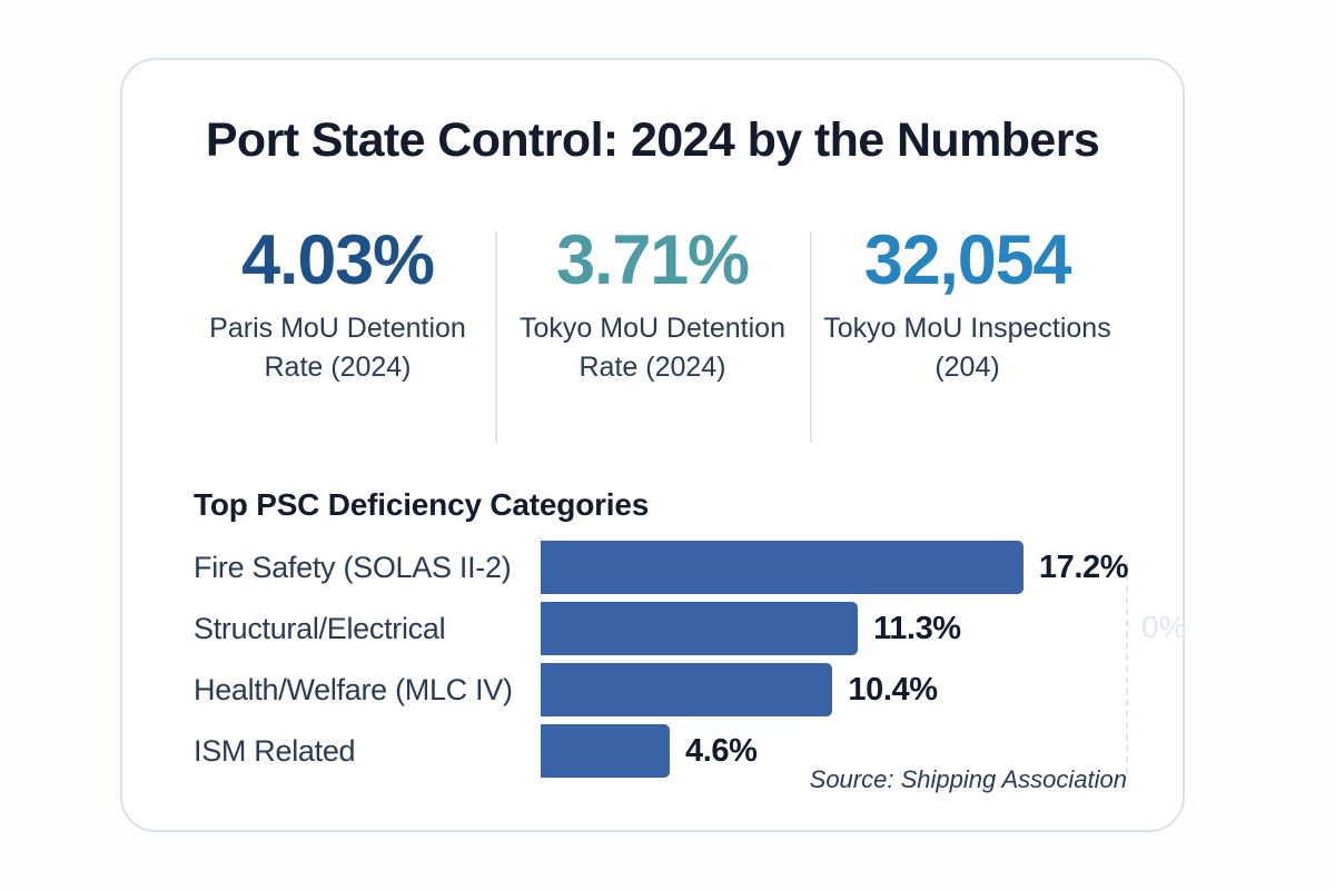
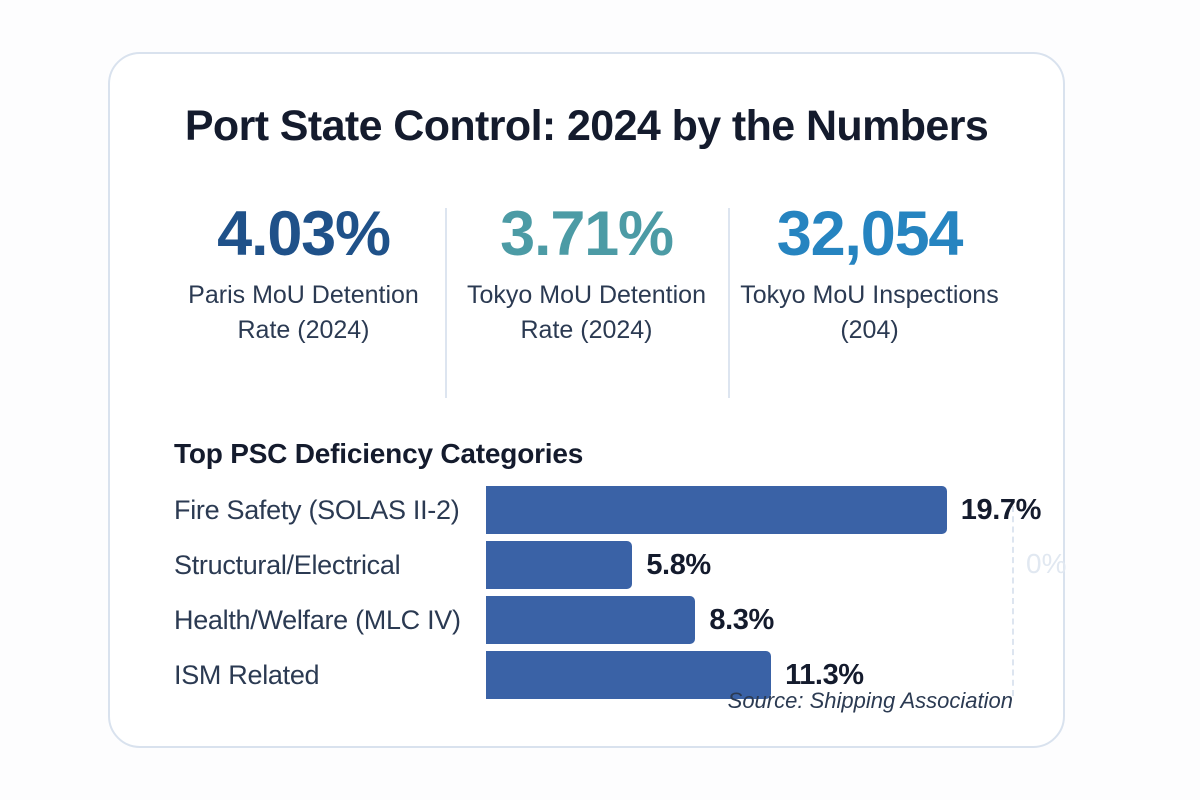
Fire Safety (SOLAS II-2): 17.2% -> 19.7%
Structural/Electrical: 11.3% -> 5.8%
Health/Welfare (MLC IV): 10.4% -> 8.3%
ISM Related: 4.6% -> 11.3%
